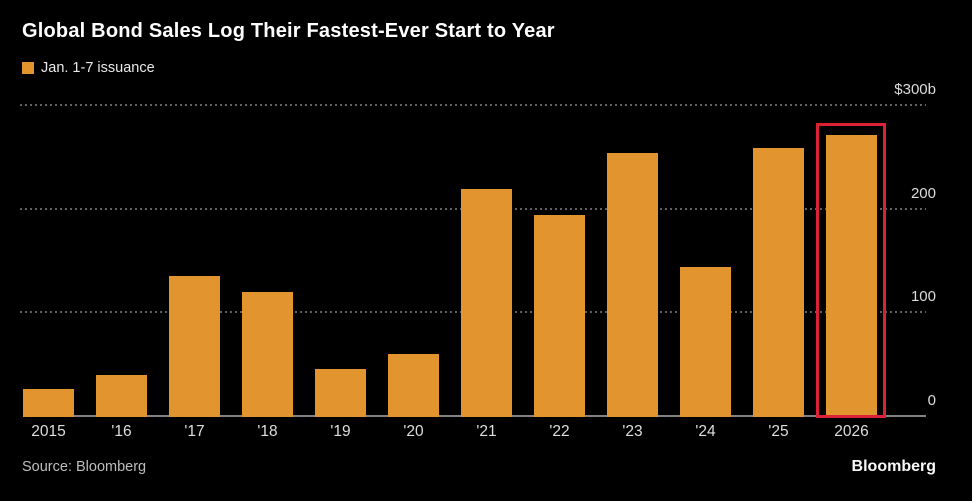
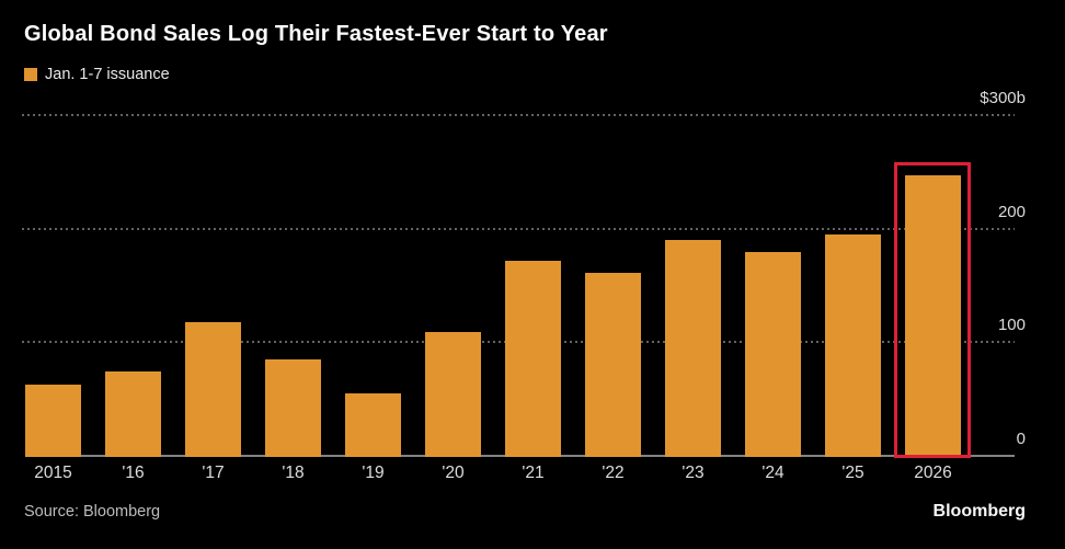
2015: $26b -> $63b
'16: $40b -> $74b
'17: $135b -> $118b
'18: $120b -> $85b
'19: $45b -> $55b
'20: $60b -> $109b
'21: $219b -> $172b
'22: $194b -> $161b
'23: $254b -> $190b
'24: $144b -> $179b
'25: $259b -> $195b
2026: $271b -> $247b
